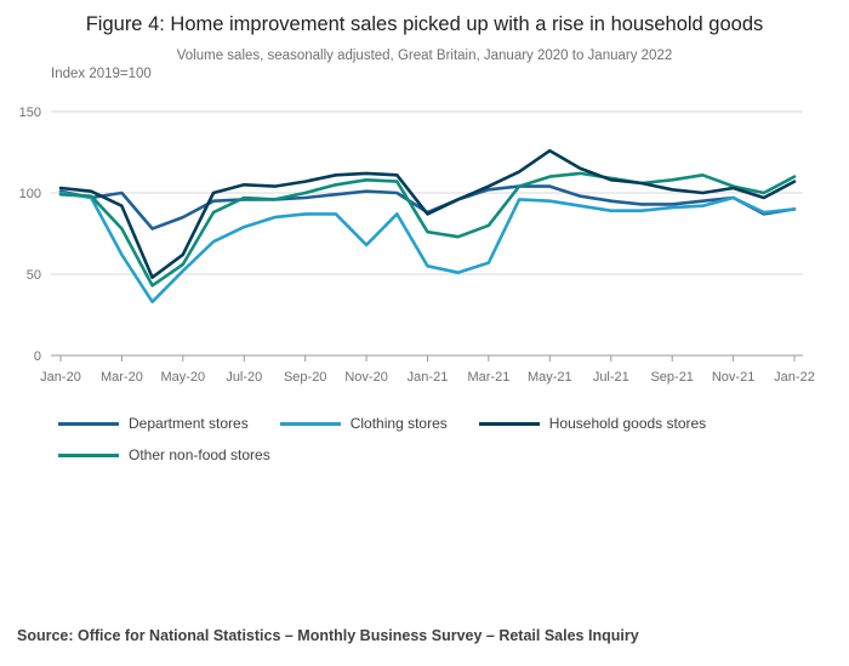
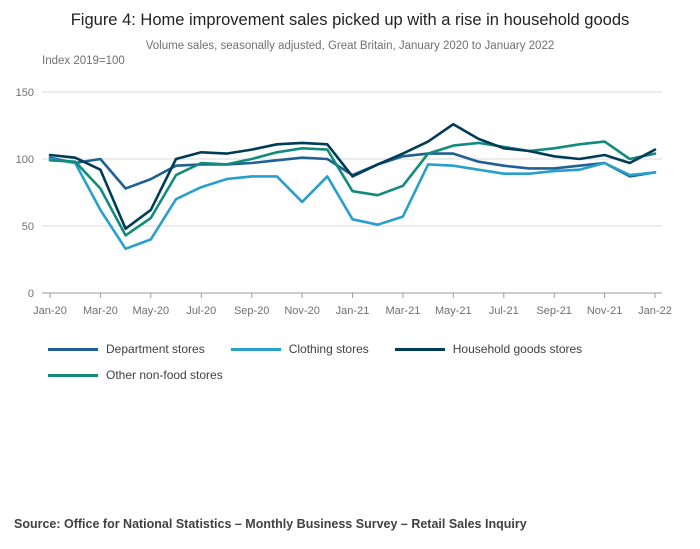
Clothing stores/May-20: 52 -> 40
Other non-food stores/Nov-21: 104 -> 113
Other non-food stores/Jan-22: 110 -> 104
